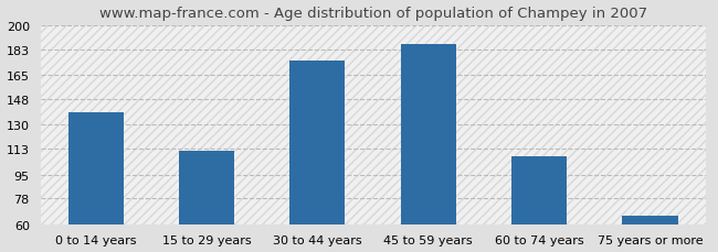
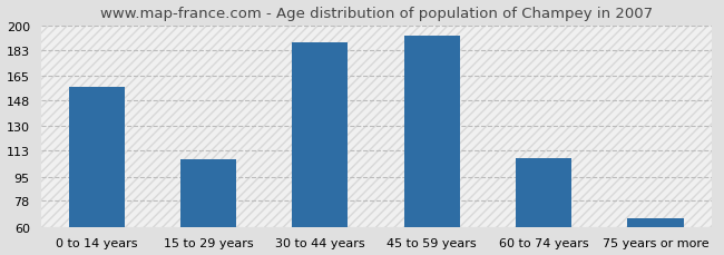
0 to 14 years: 139 -> 157
15 to 29 years: 112 -> 107
30 to 44 years: 175 -> 188
45 to 59 years: 187 -> 193
